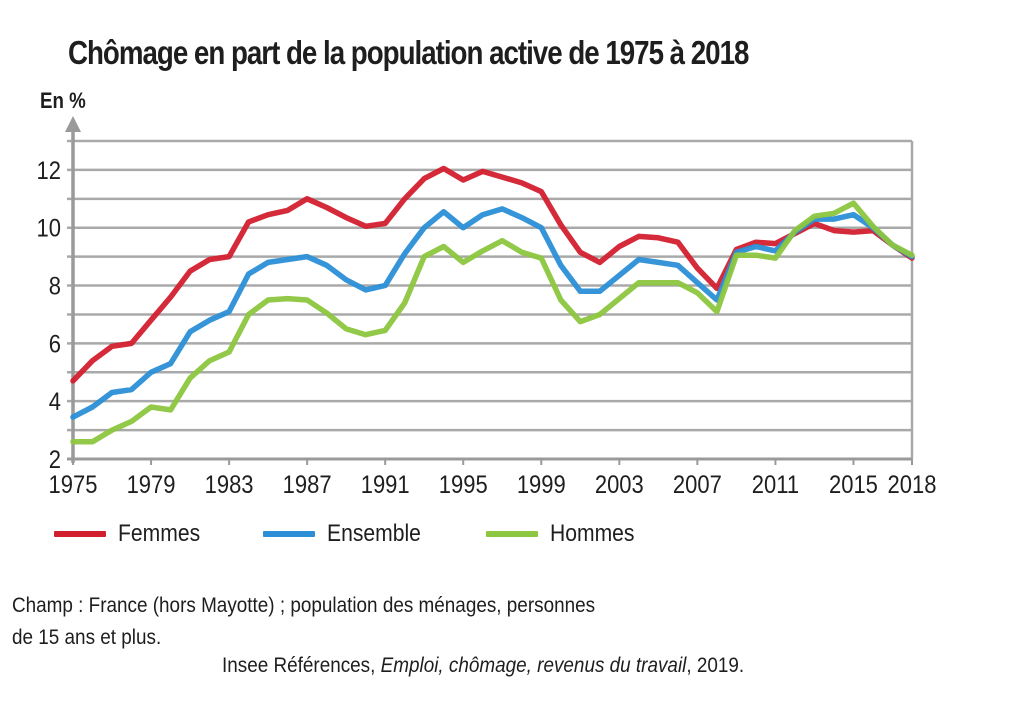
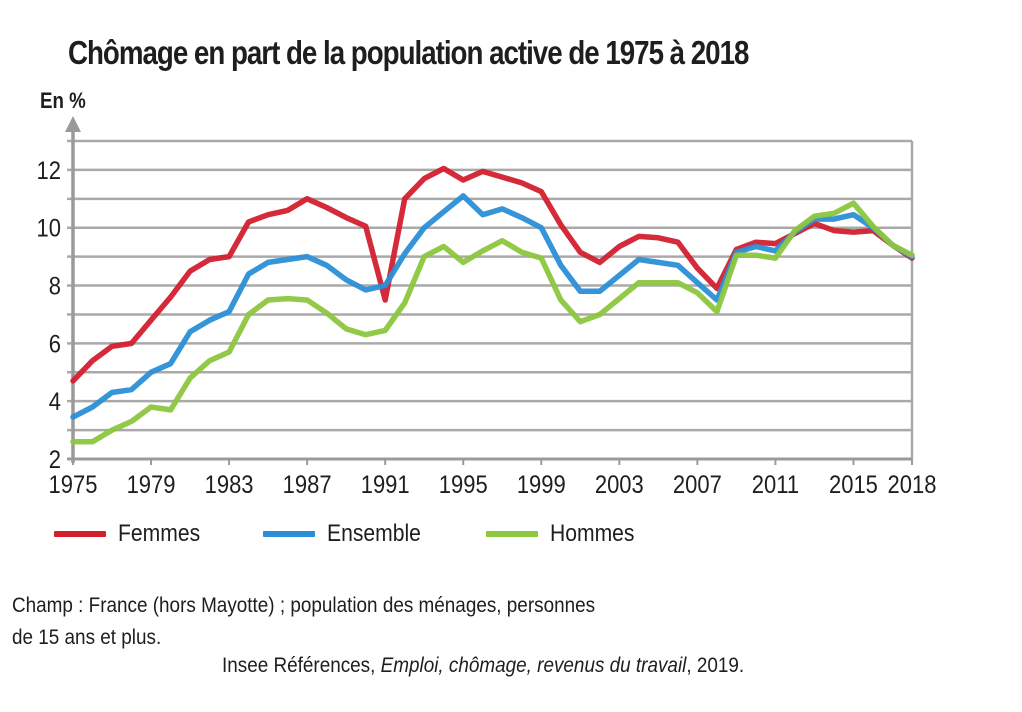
Femmes/1991: 10.2 -> 7.5
Ensemble/1995: 10.0 -> 11.1
